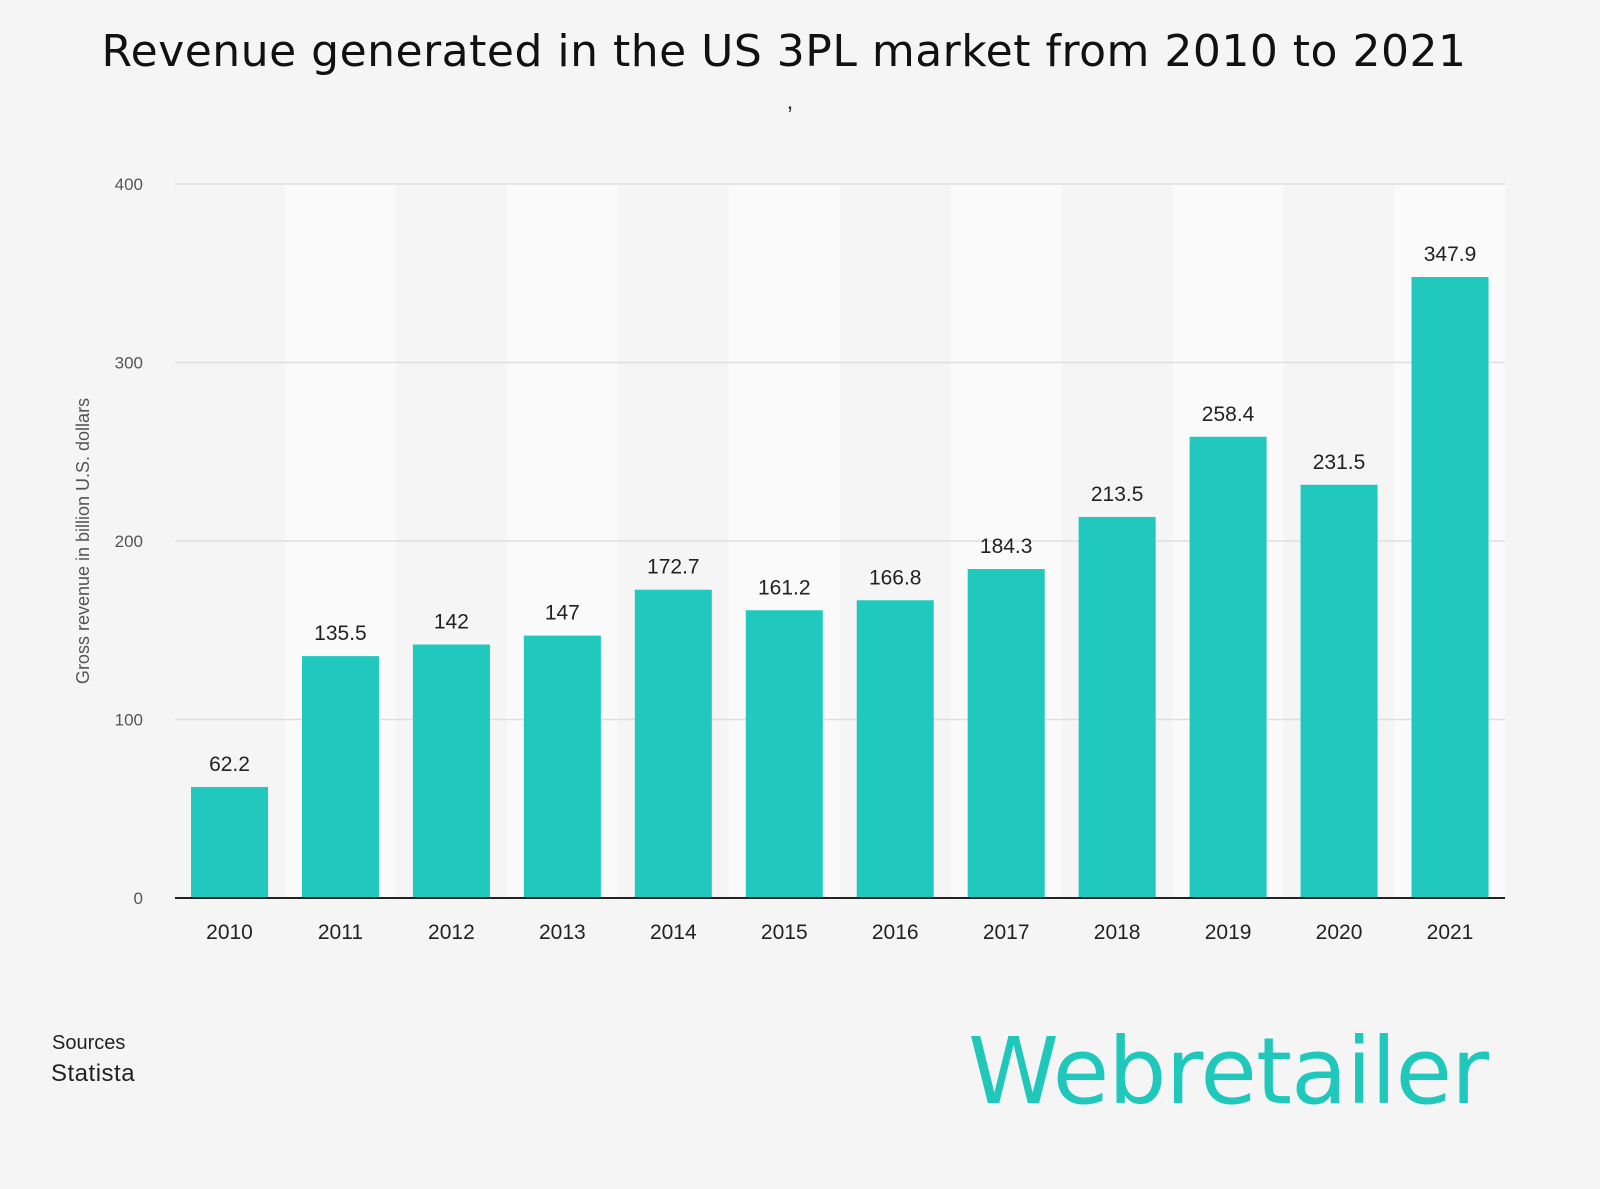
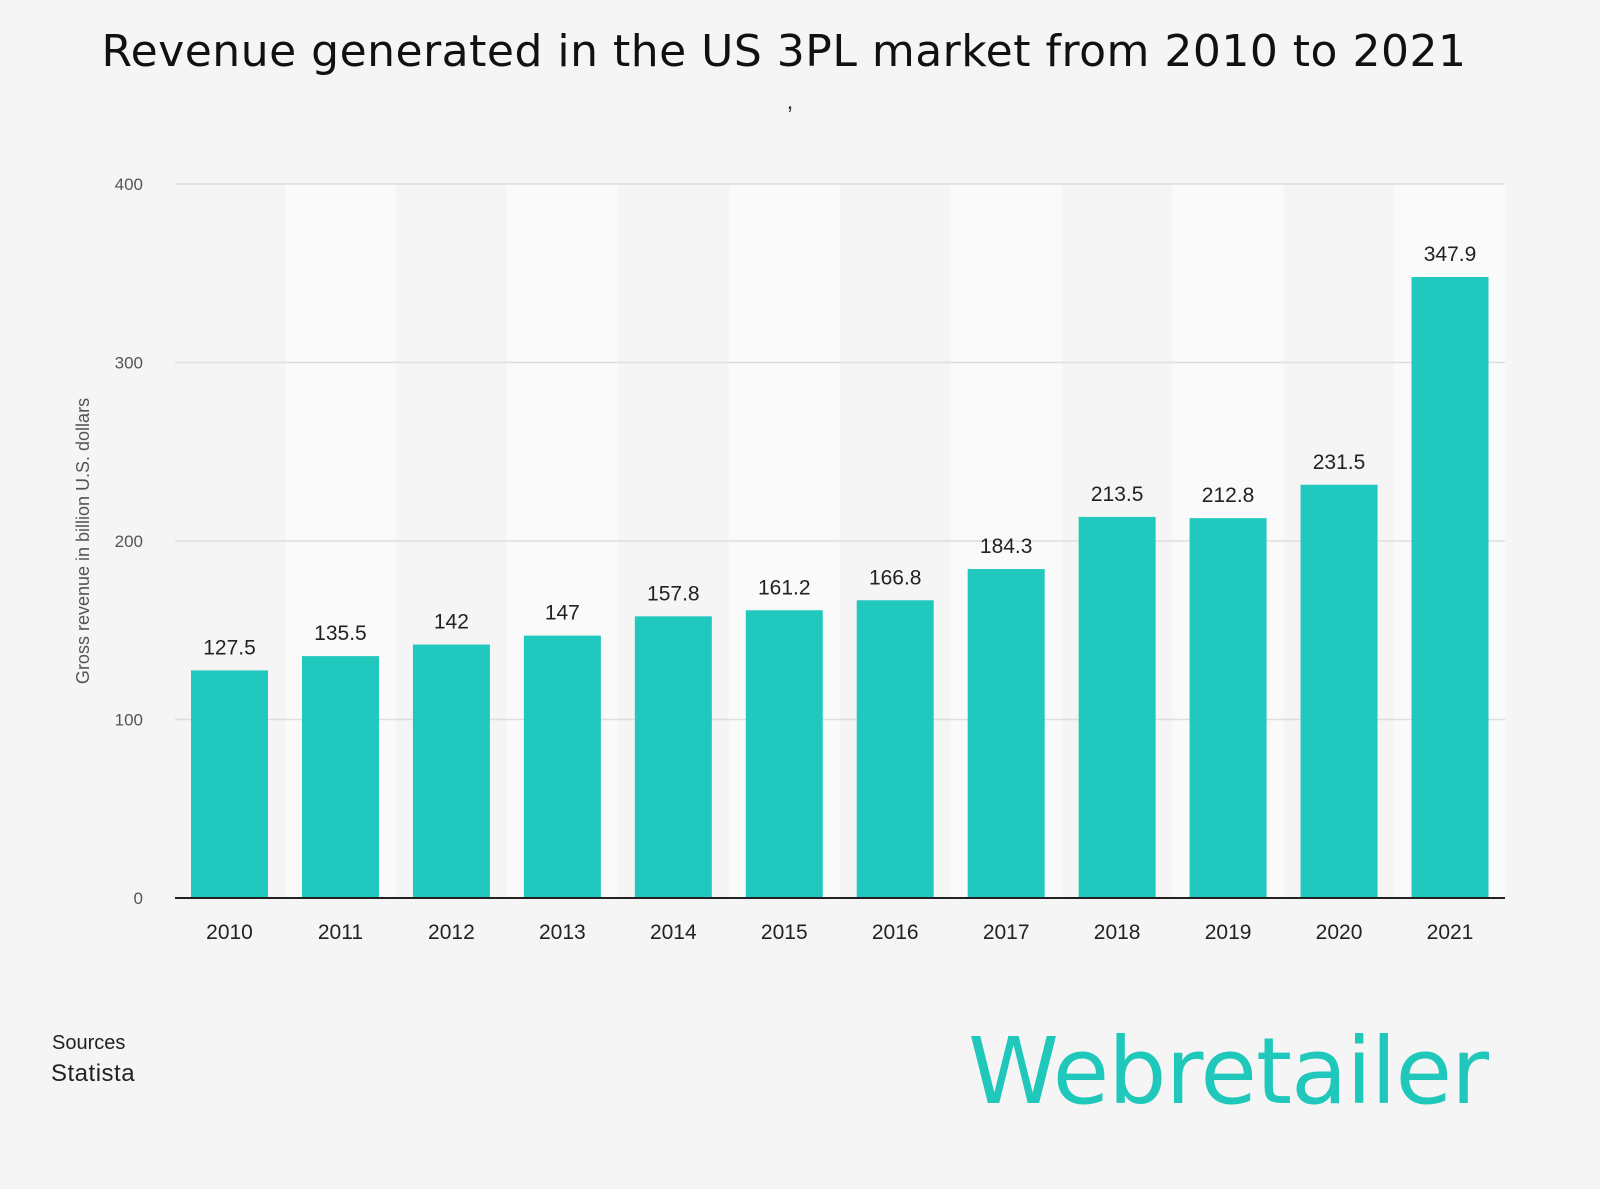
2010: 62.2 -> 127.5
2014: 172.7 -> 157.8
2019: 258.4 -> 212.8
